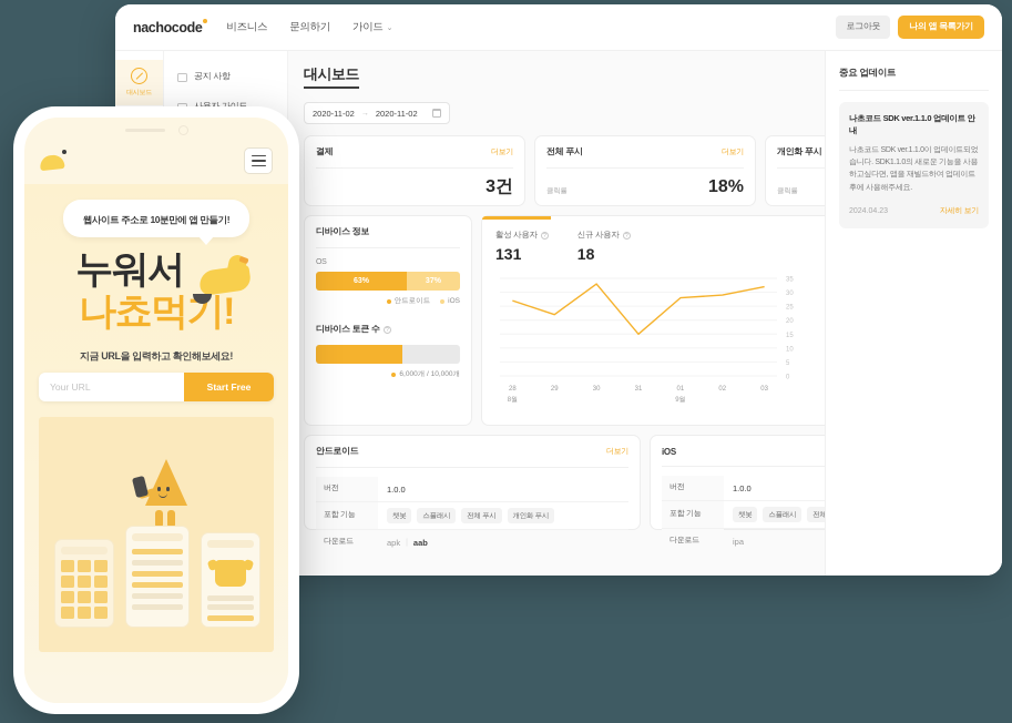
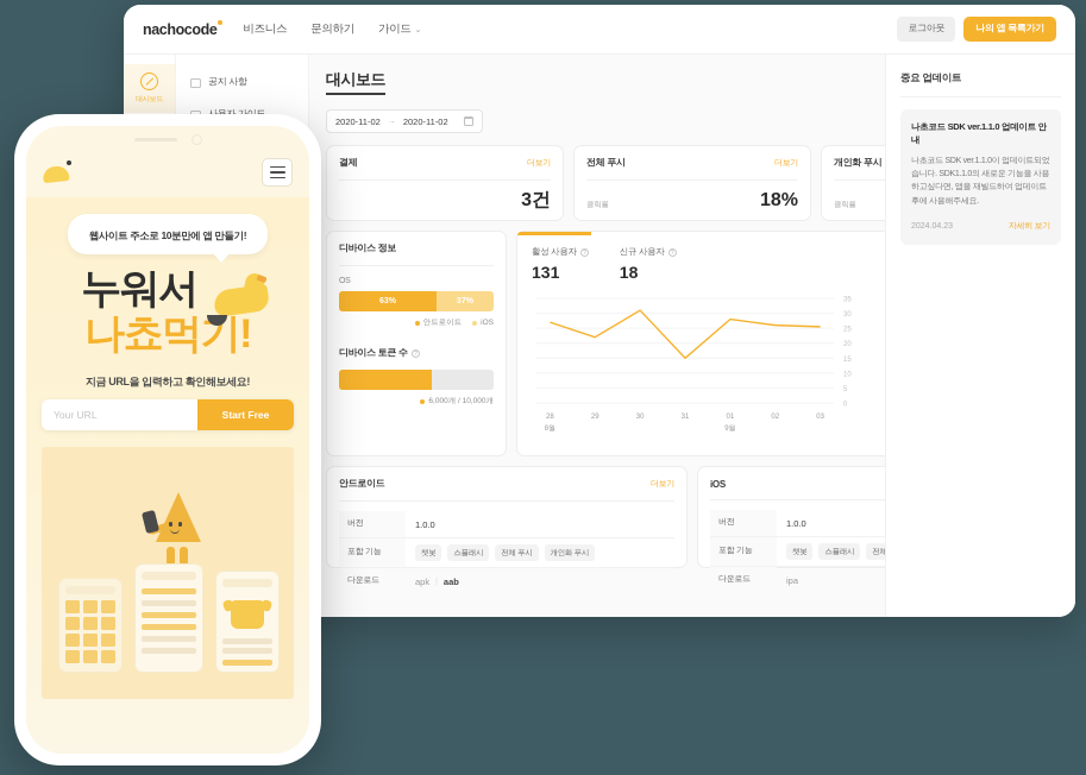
30: 33 -> 31
02: 29 -> 26
03: 32 -> 26
